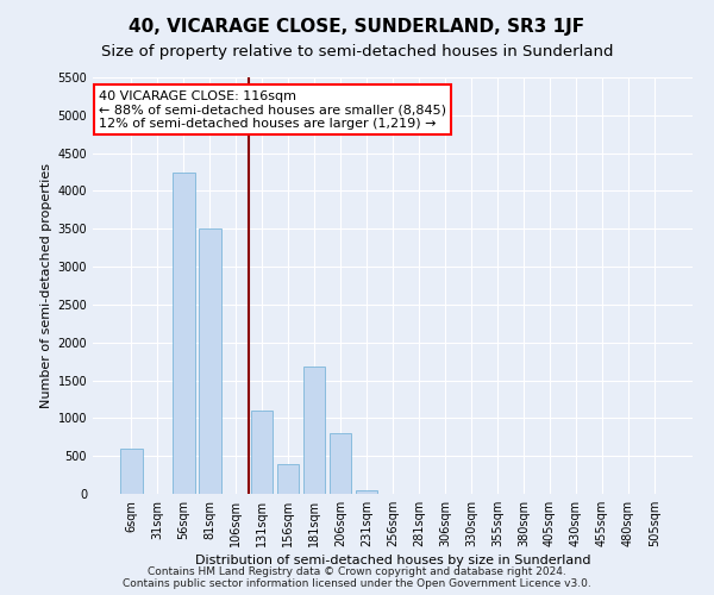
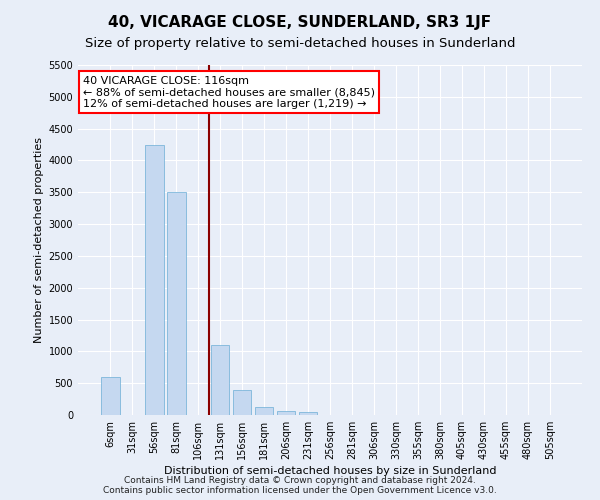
181sqm: 1680 -> 130
206sqm: 800 -> 70
